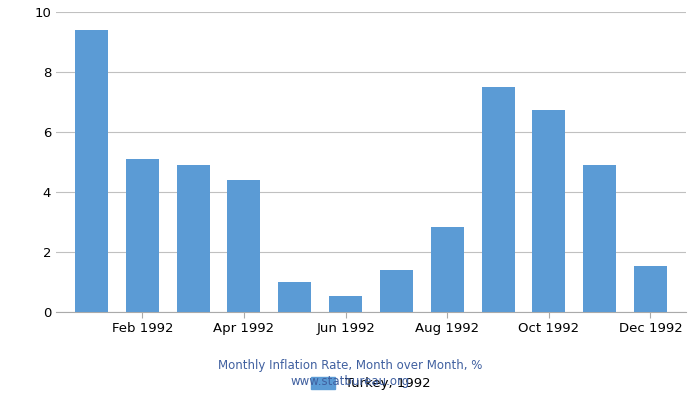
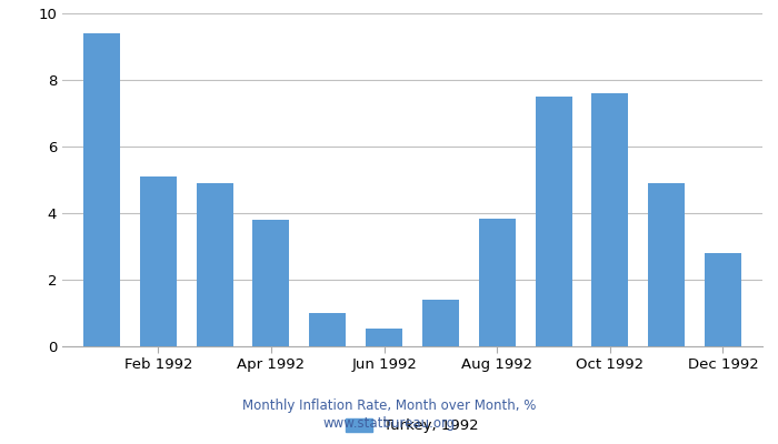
Apr 1992: 4.40 -> 3.80
Aug 1992: 2.85 -> 3.85
Oct 1992: 6.75 -> 7.60
Dec 1992: 1.55 -> 2.80
